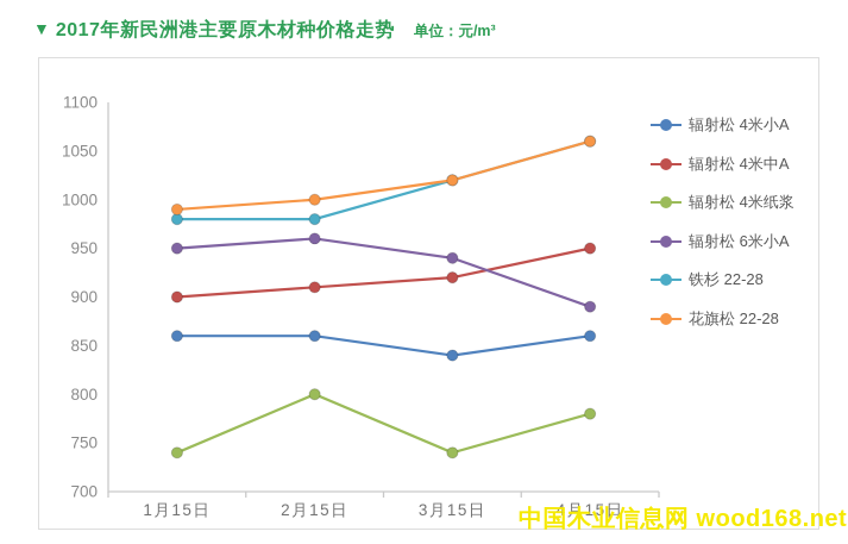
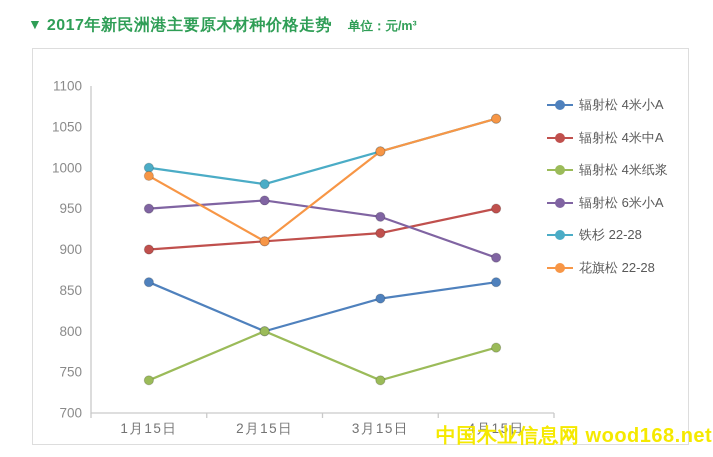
铁杉 22-28/1月15日: 980 -> 1000
辐射松 4米小A/2月15日: 860 -> 800
花旗松 22-28/2月15日: 1000 -> 910
